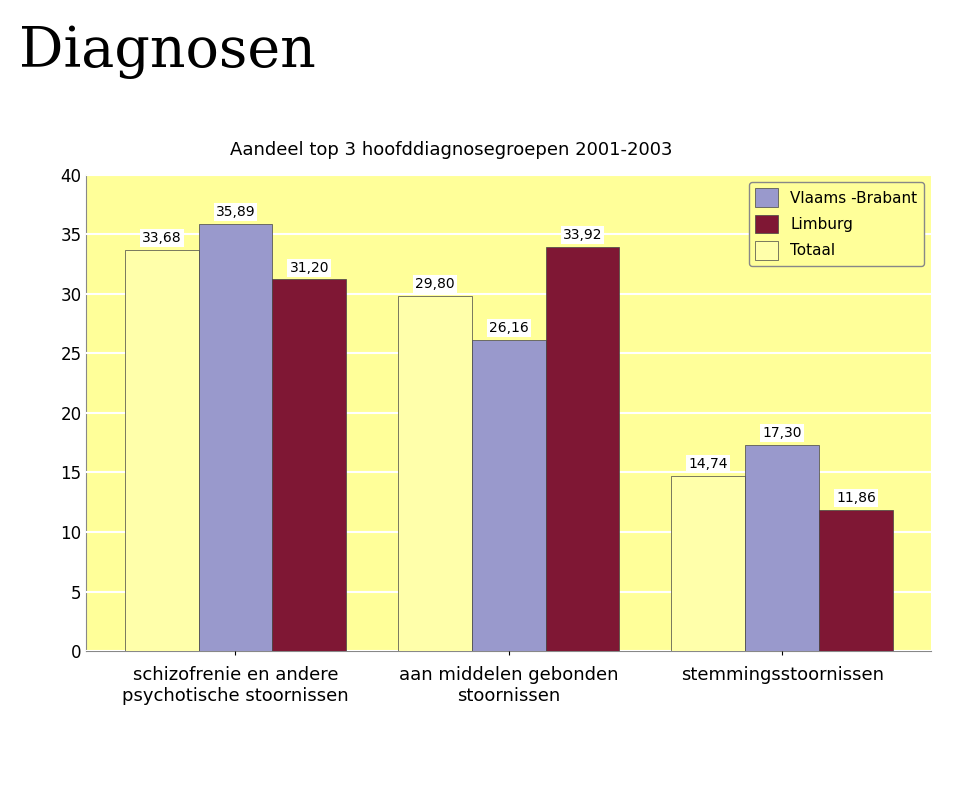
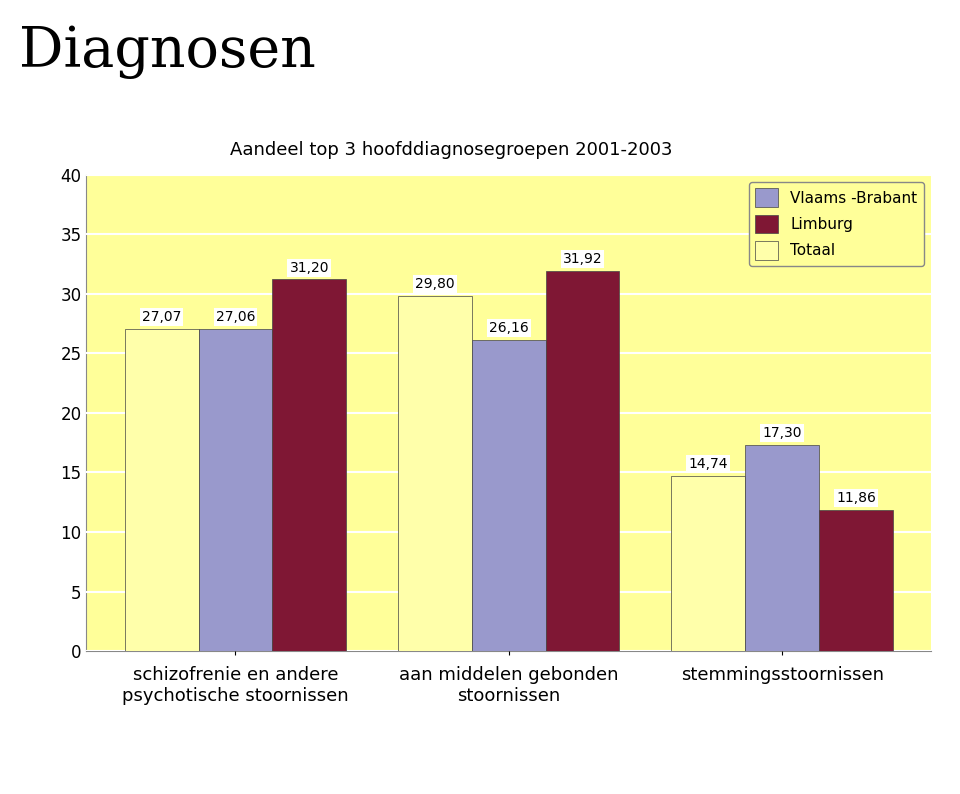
Totaal/schizofrenie en andere psychotische stoornissen: 33,68 -> 27,07
Vlaams -Brabant/schizofrenie en andere psychotische stoornissen: 35,89 -> 27,06
Limburg/aan middelen gebonden stoornissen: 33,92 -> 31,92
